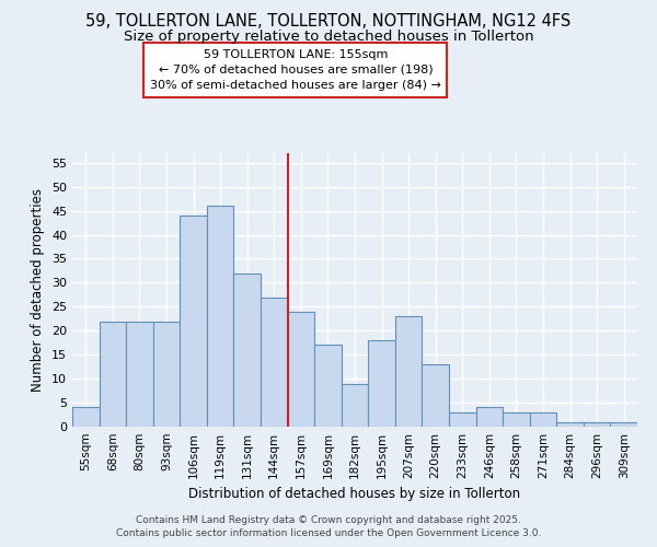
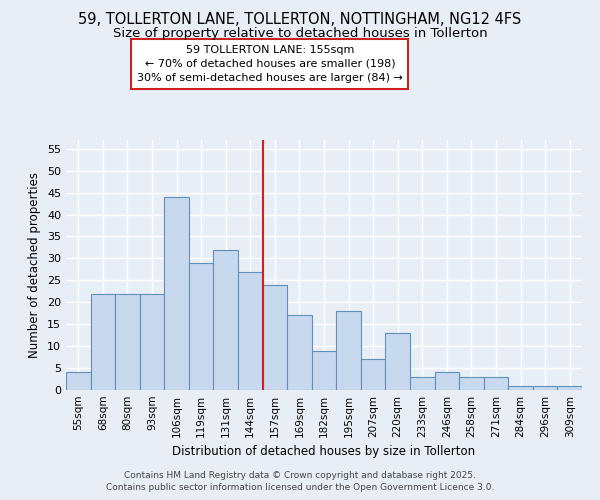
119sqm: 46 -> 29
207sqm: 23 -> 7
